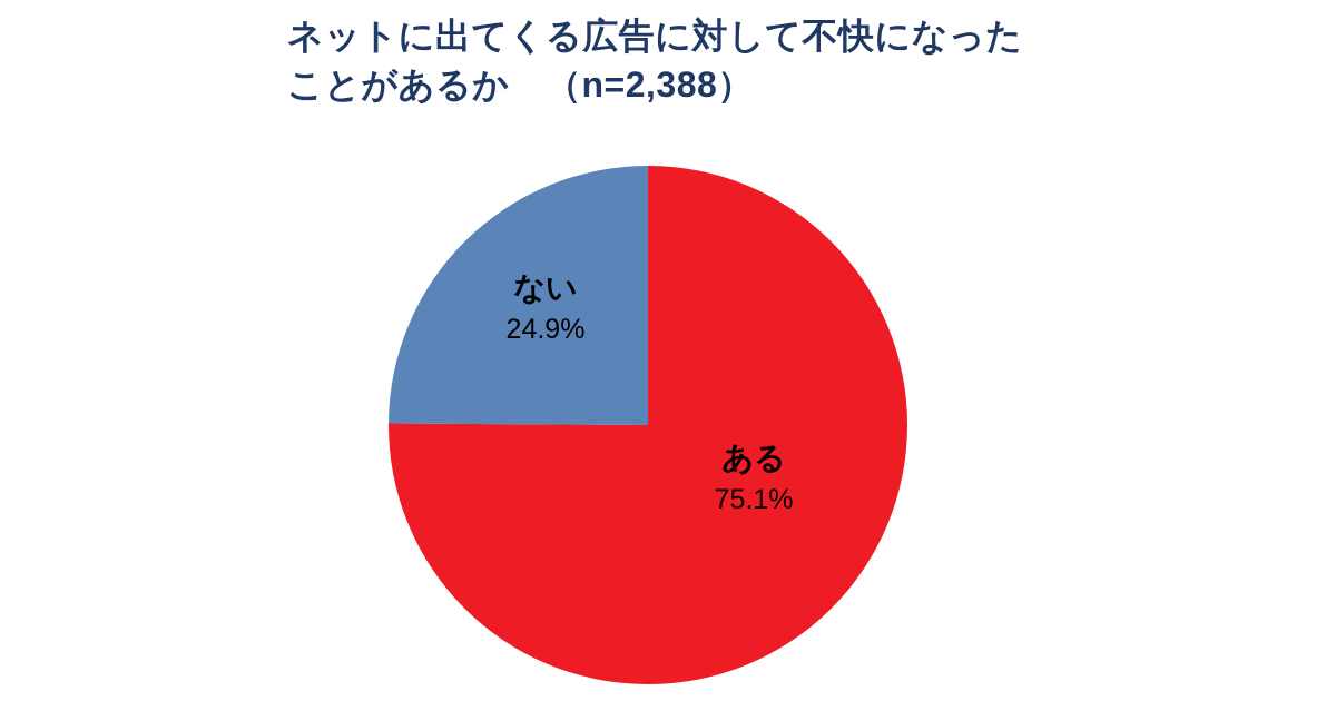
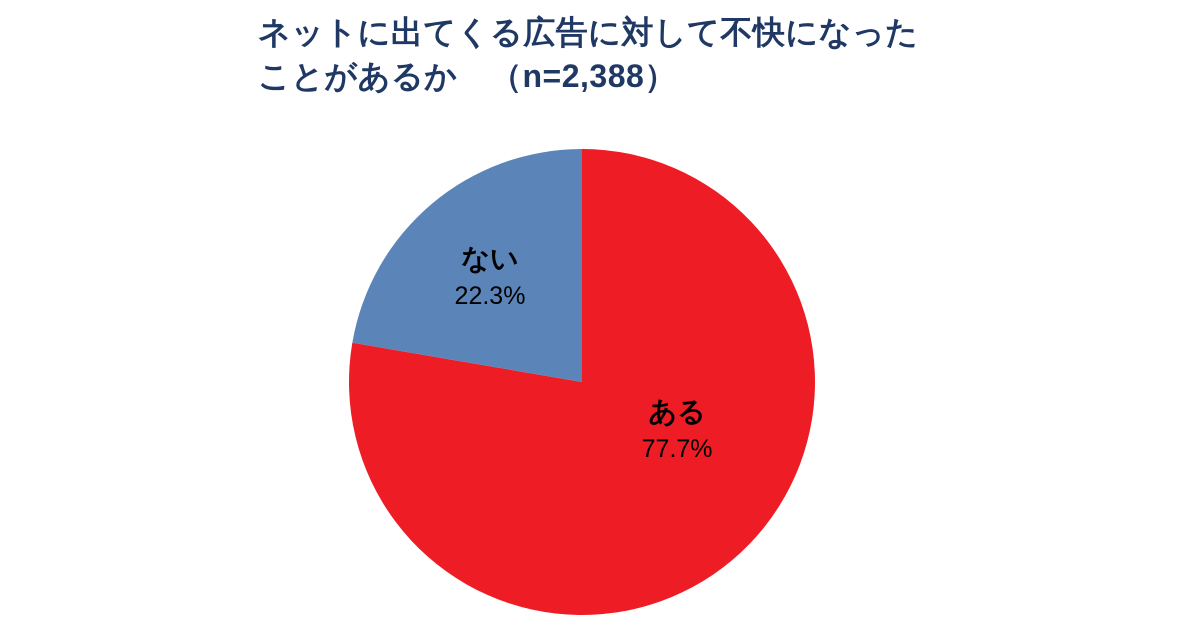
ある: 75.1% -> 77.7%
ない: 24.9% -> 22.3%
